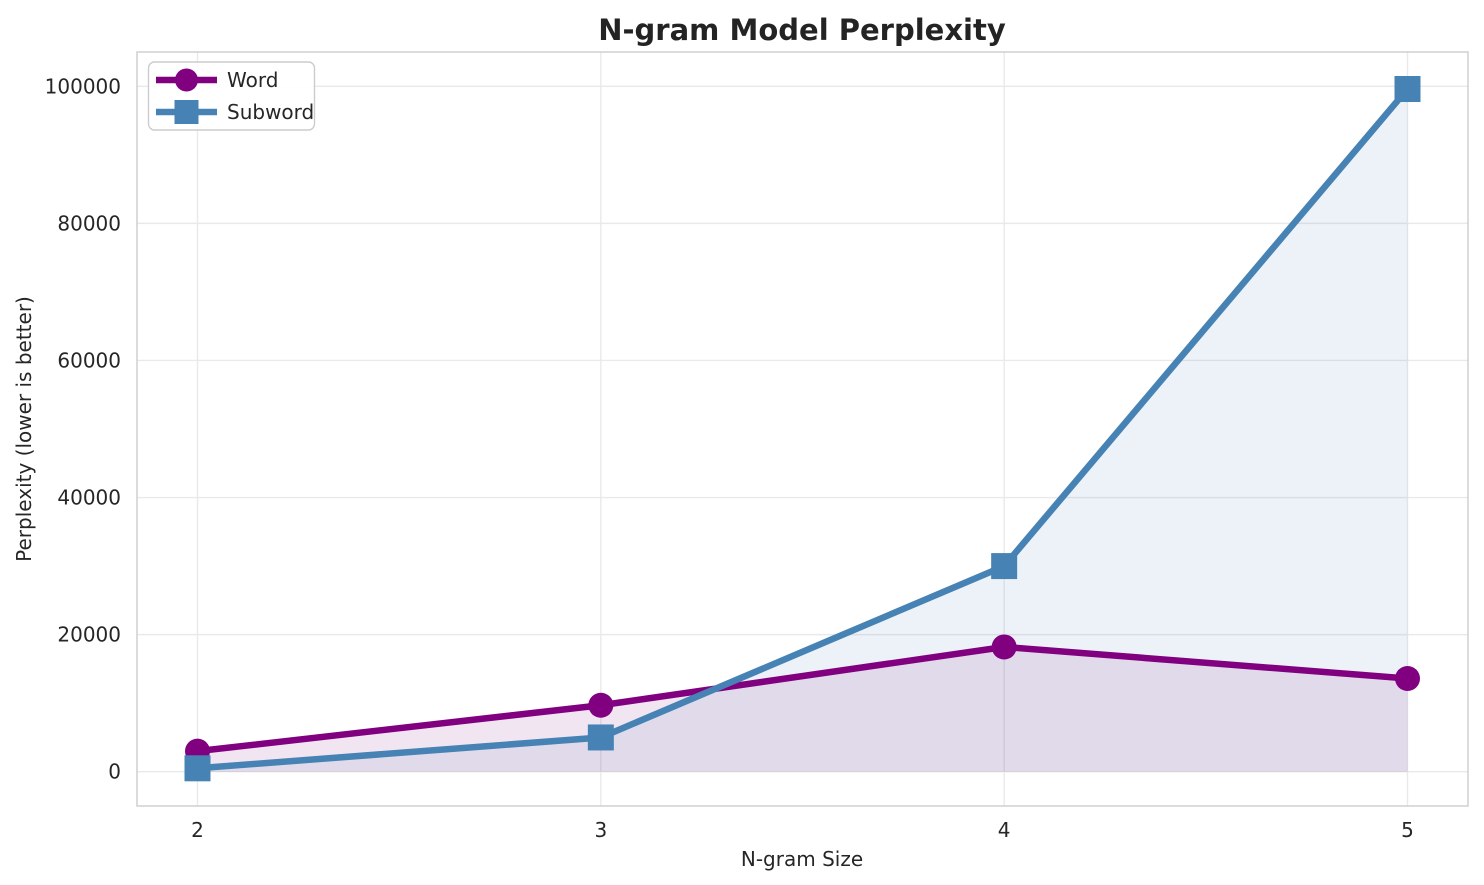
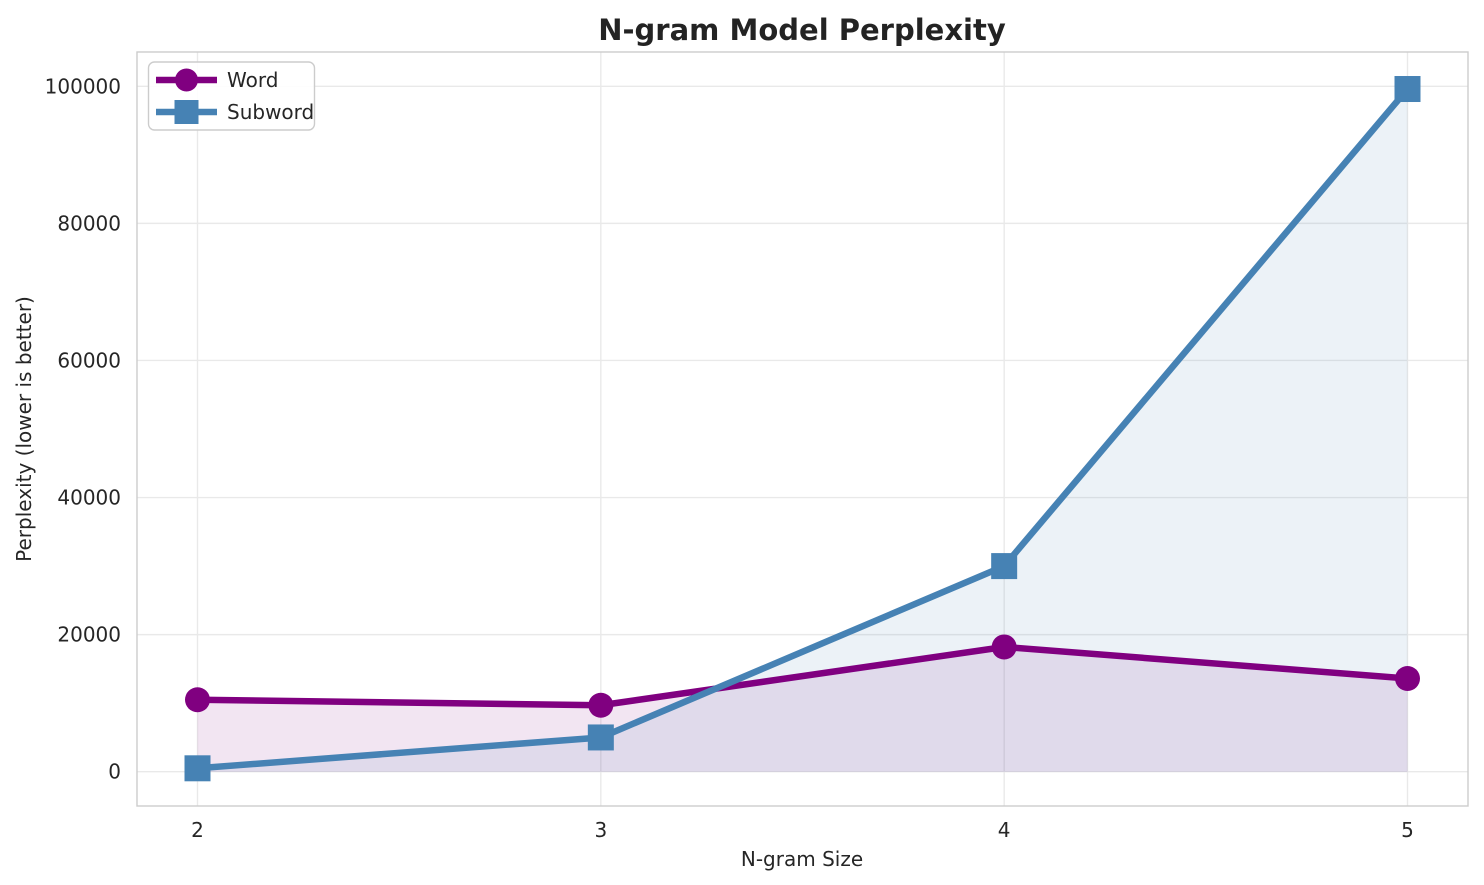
Word/2: 3000 -> 10000
